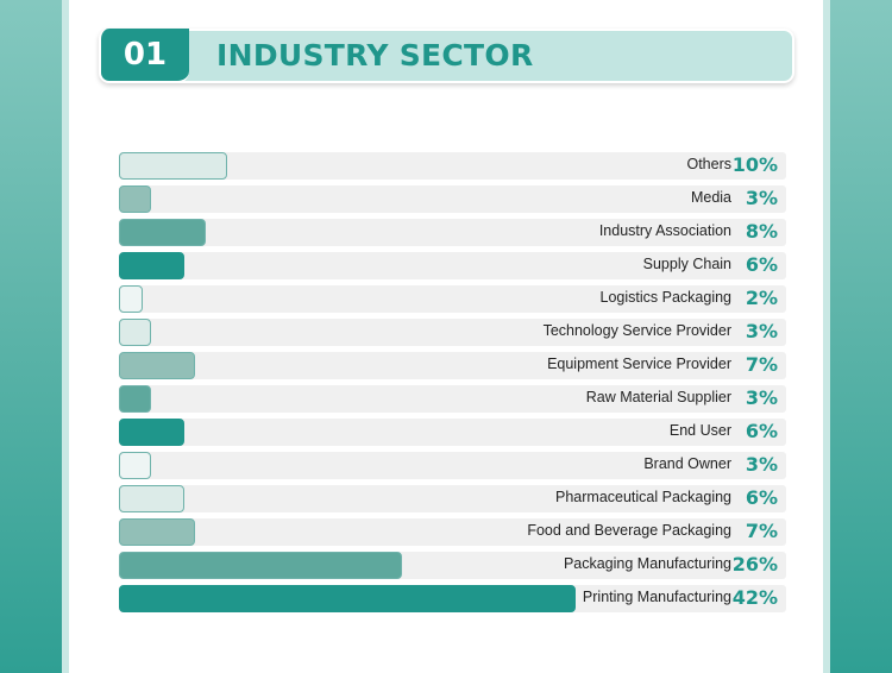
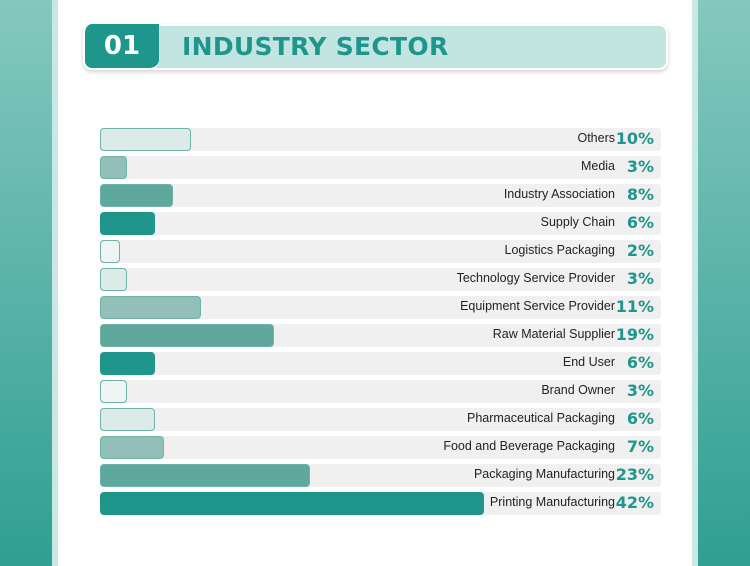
Equipment Service Provider: 7% -> 11%
Raw Material Supplier: 3% -> 19%
Packaging Manufacturing: 26% -> 23%
